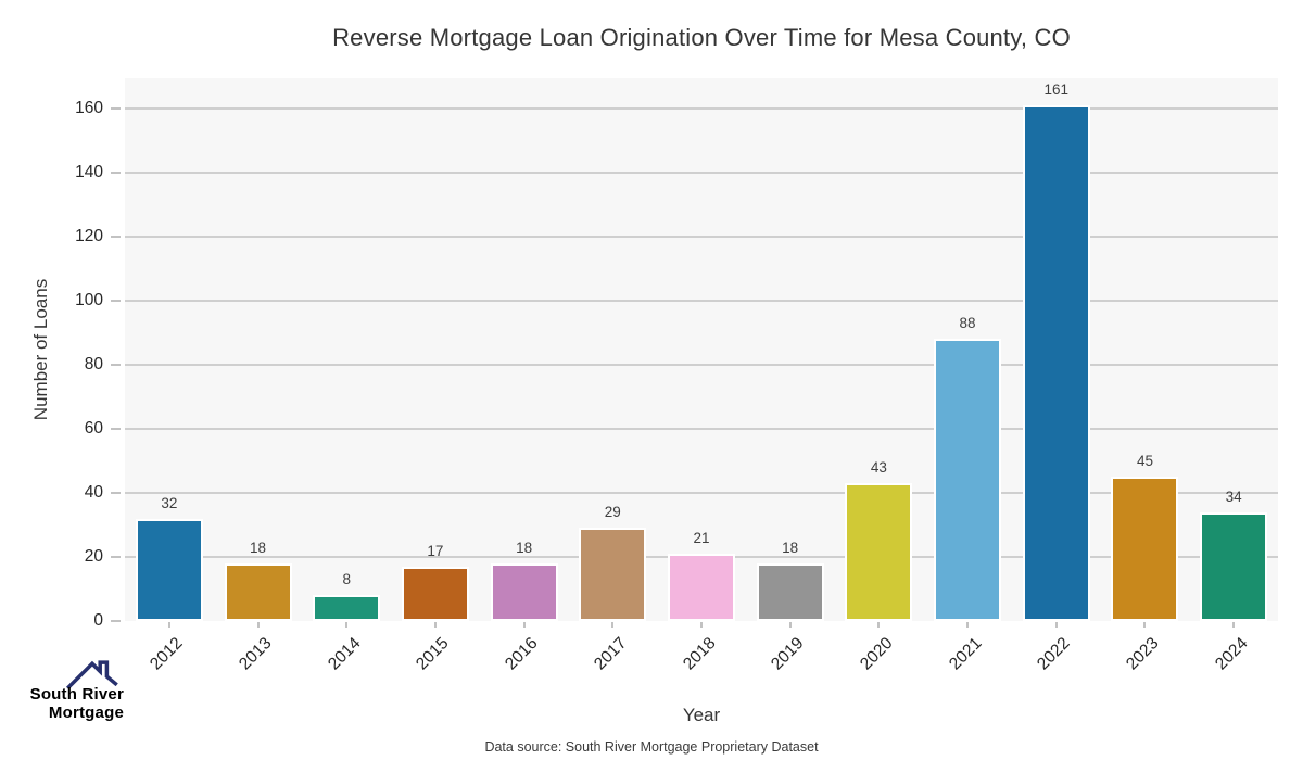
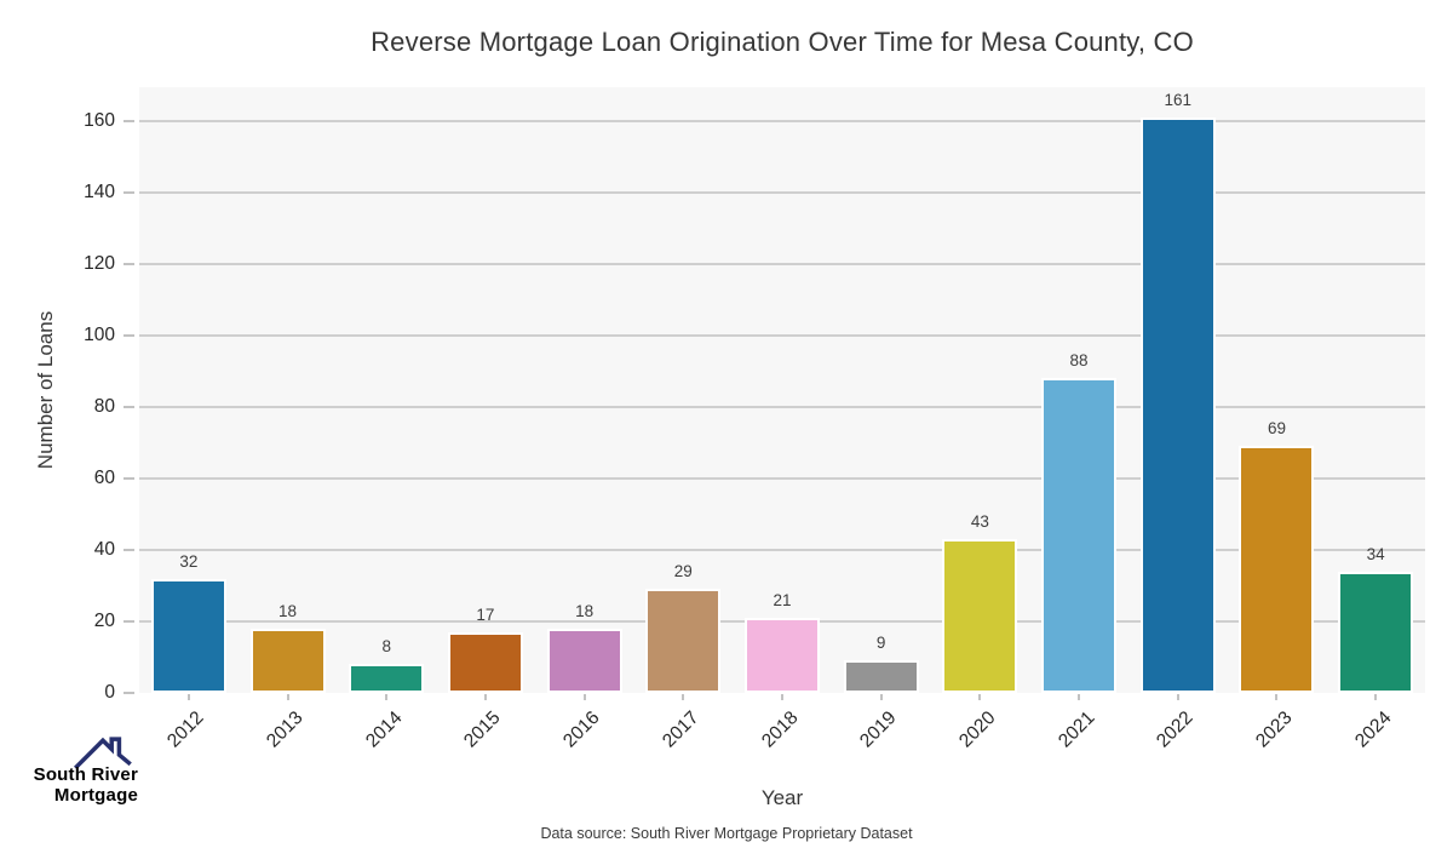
2019: 18 -> 9
2023: 45 -> 69
